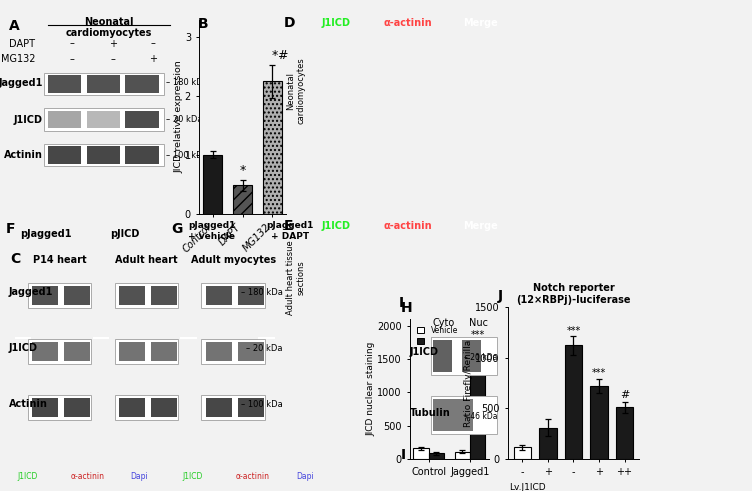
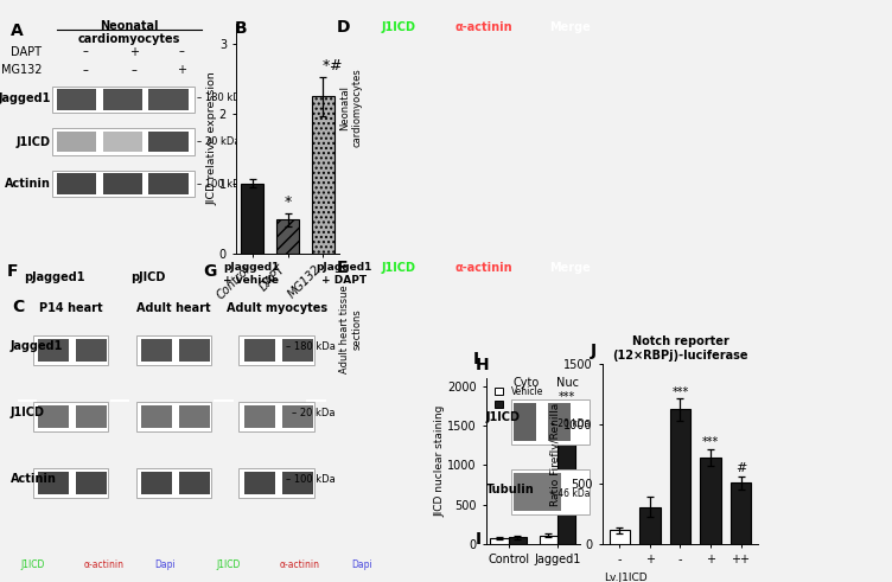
Vehicle/Control: 160 -> 80
